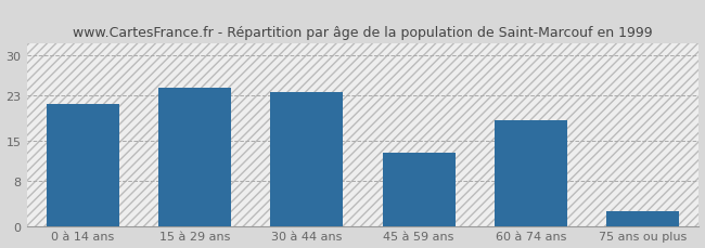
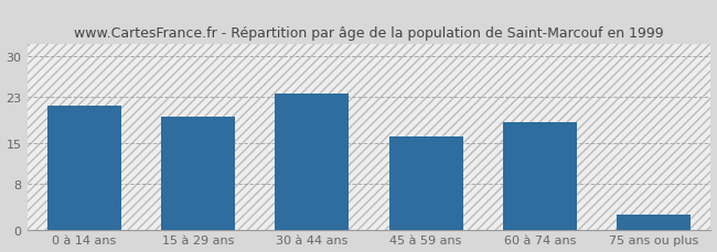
15 à 29 ans: 24.2 -> 19.5
45 à 59 ans: 12.8 -> 16.0
